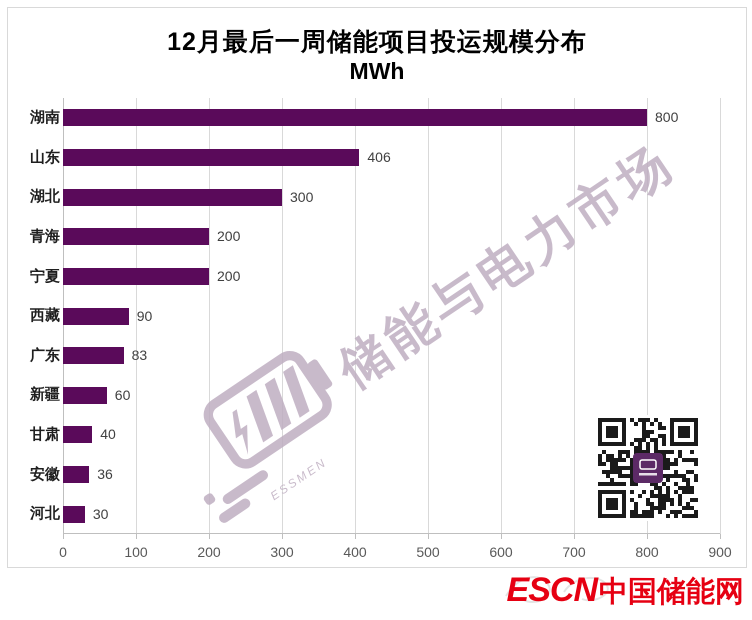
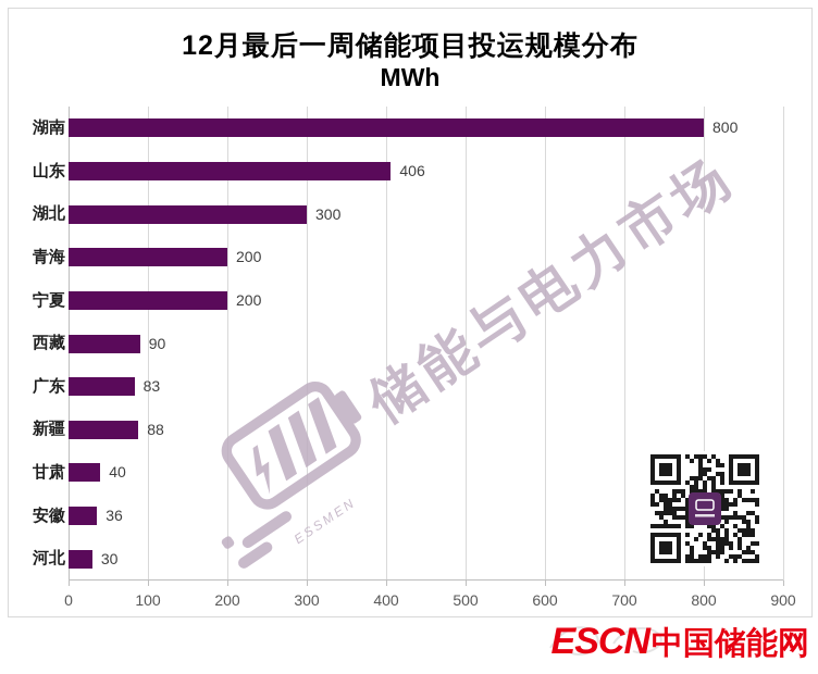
新疆: 60 -> 88
